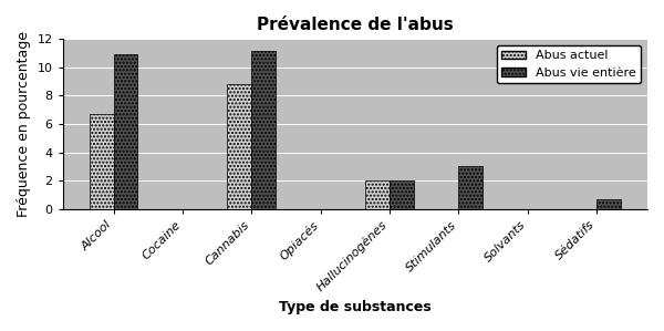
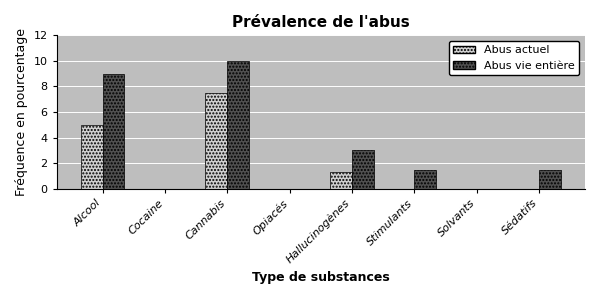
Abus actuel/Alcool: 6.7 -> 5.0
Abus vie entière/Alcool: 10.9 -> 9.0
Abus actuel/Cannabis: 8.8 -> 7.5
Abus vie entière/Cannabis: 11.2 -> 10.0
Abus actuel/Hallucinogènes: 2.0 -> 1.3
Abus vie entière/Hallucinogènes: 2.0 -> 3.0
Abus vie entière/Stimulants: 3.0 -> 1.5
Abus vie entière/Sédatifs: 0.7 -> 1.5
